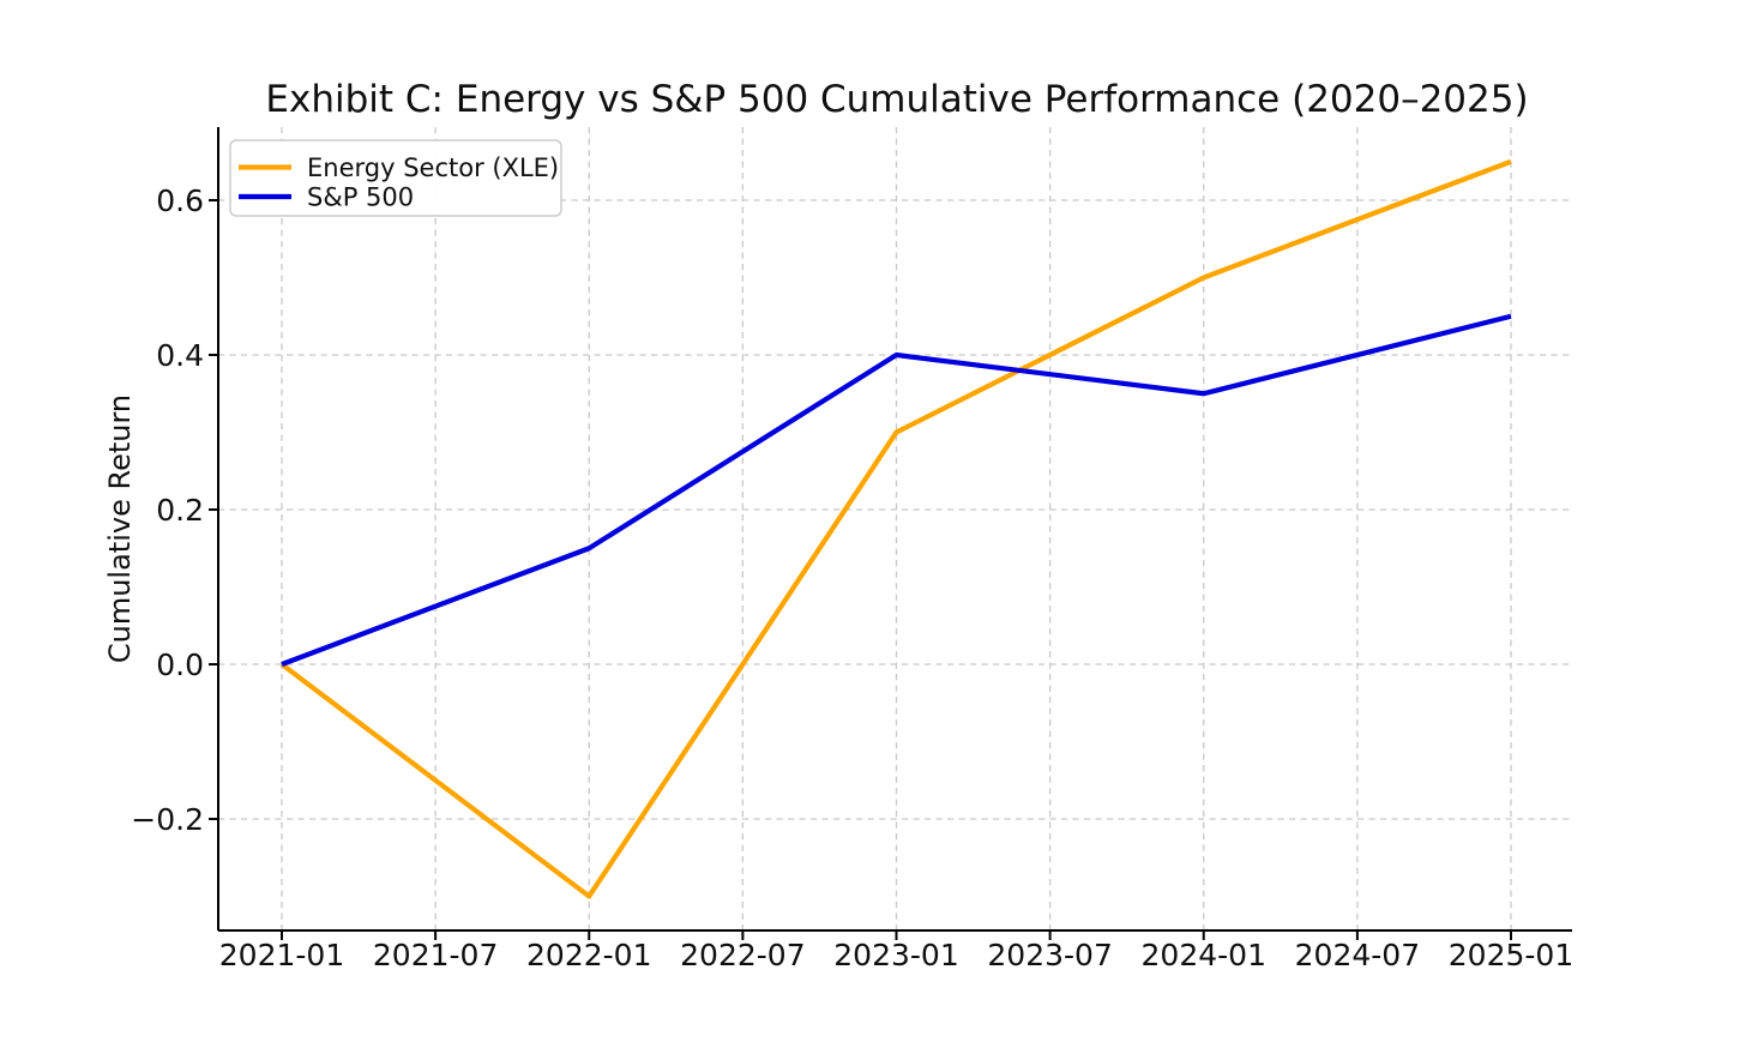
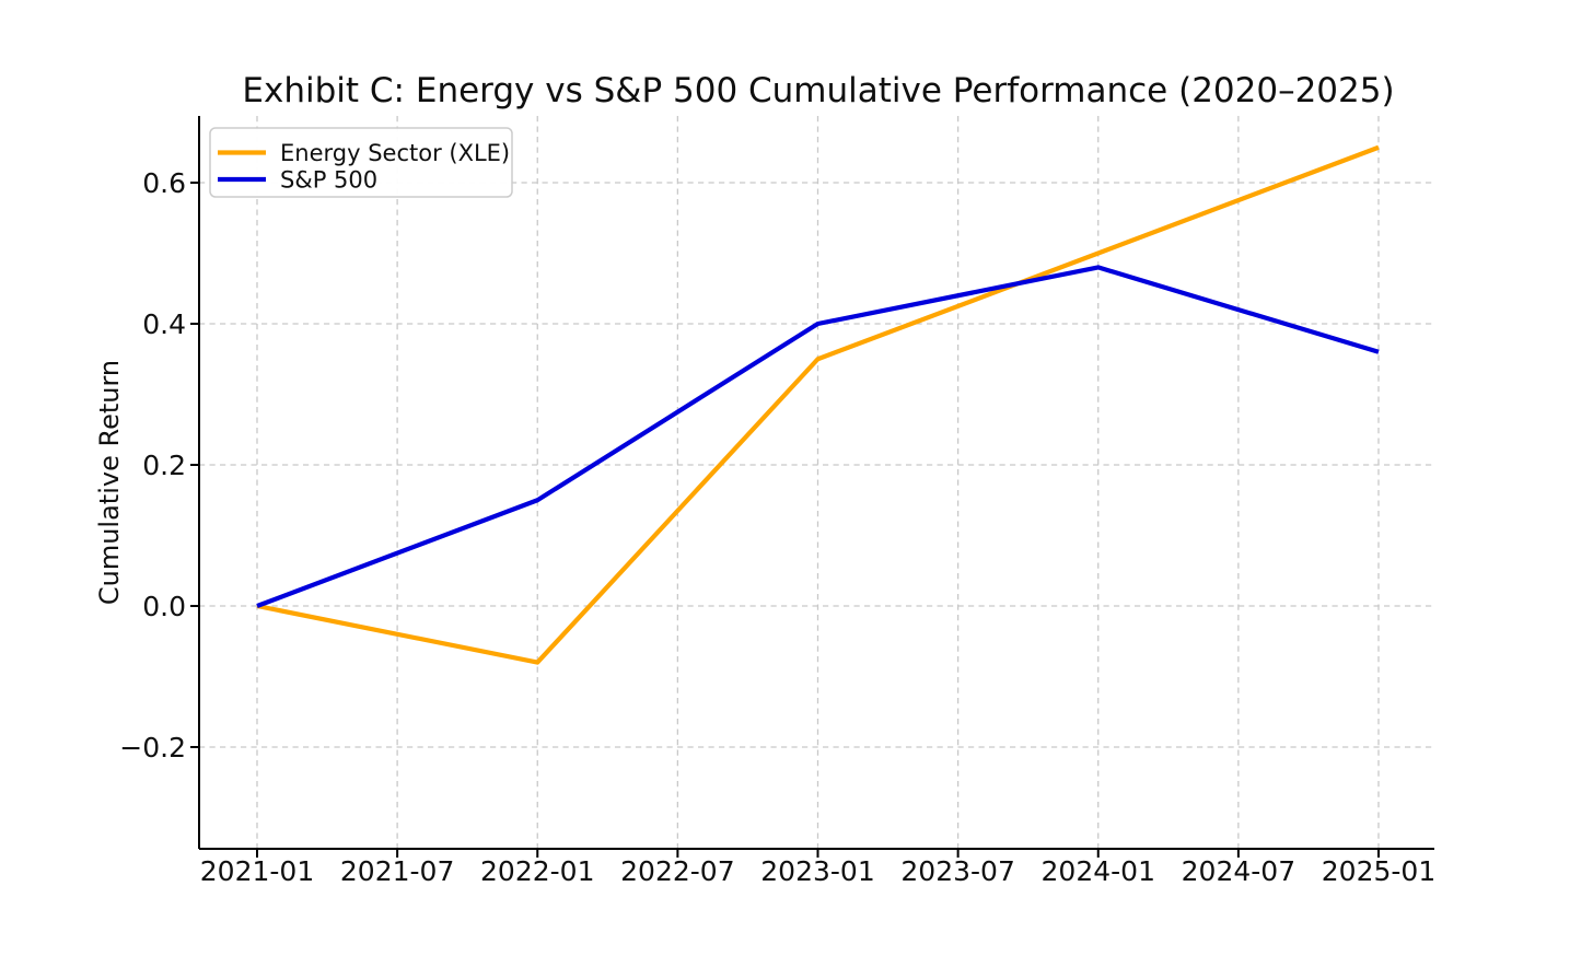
Energy Sector (XLE)/2022-01: -0.30 -> -0.08
Energy Sector (XLE)/2023-01: 0.30 -> 0.35
S&P 500/2024-01: 0.35 -> 0.48
S&P 500/2025-01: 0.45 -> 0.36
